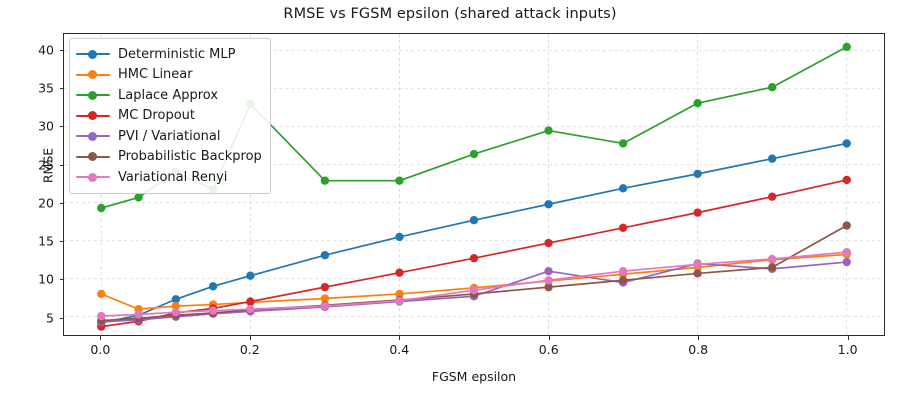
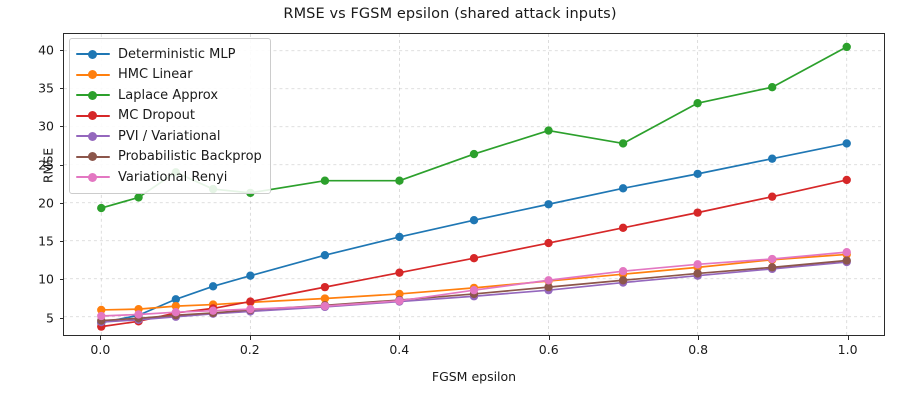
HMC Linear/0.0: 8 -> 6
Laplace Approx/0.2: 33 -> 21
PVI / Variational/0.6: 11 -> 8
PVI / Variational/0.8: 12 -> 10
Probabilistic Backprop/1.0: 17 -> 12
